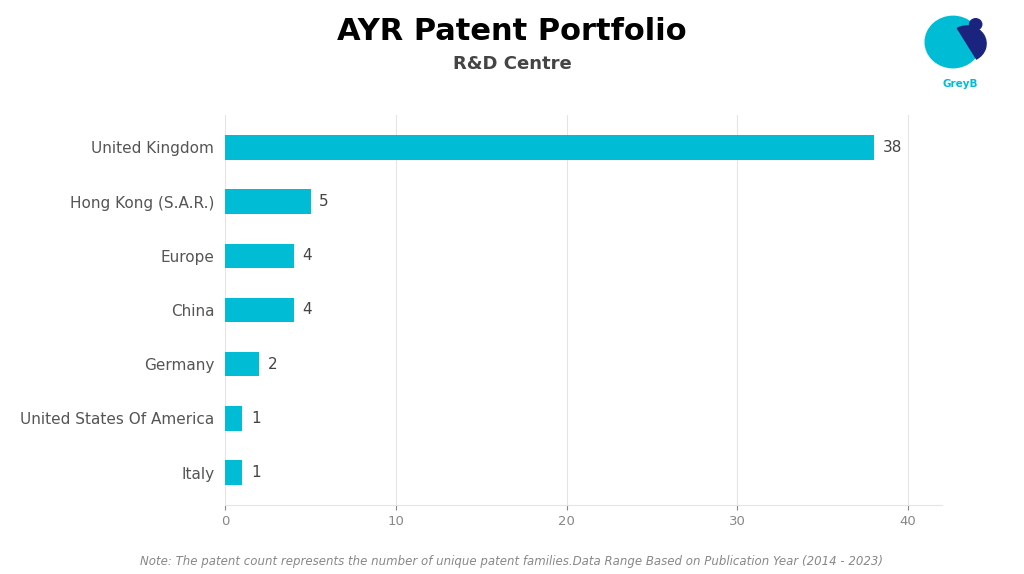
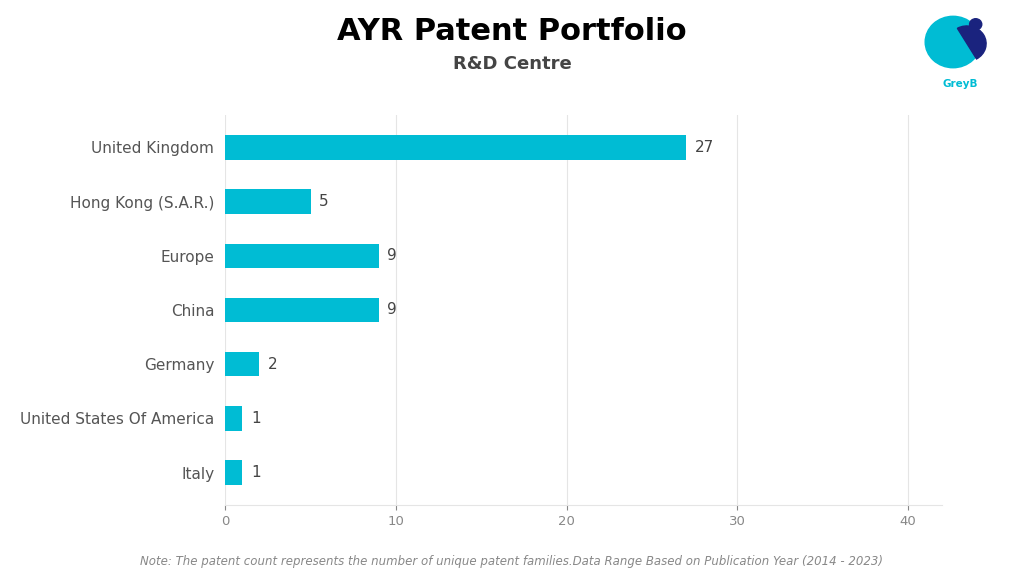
United Kingdom: 38 -> 27
Europe: 4 -> 9
China: 4 -> 9
